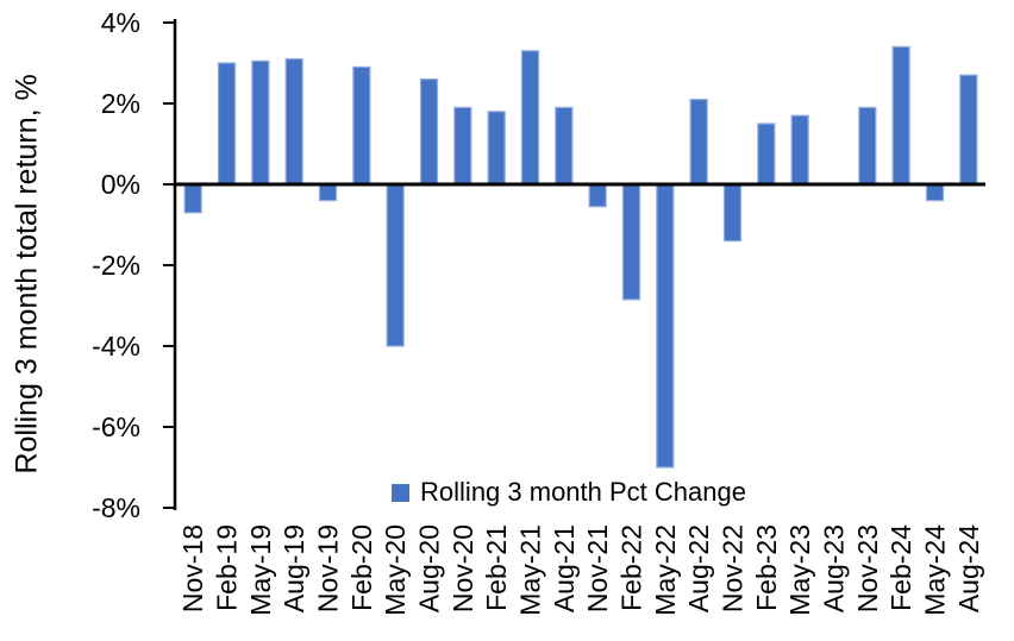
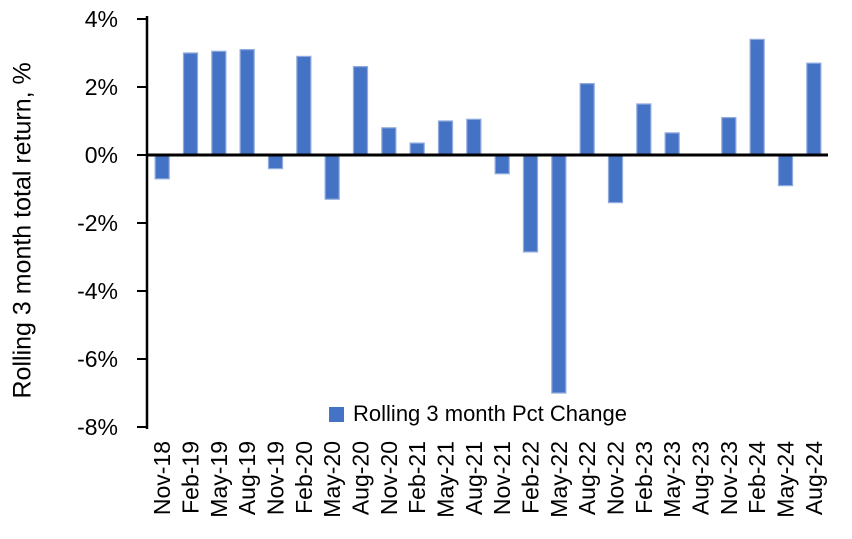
May-20: -4.0% -> -1.3%
Nov-20: 1.9% -> 0.8%
Feb-21: 1.8% -> 0.3%
May-21: 3.3% -> 1.0%
Aug-21: 1.9% -> 1.1%
May-23: 1.7% -> 0.7%
Nov-23: 1.9% -> 1.1%
May-24: -0.4% -> -0.9%
